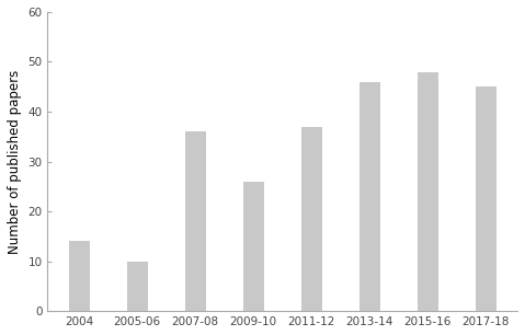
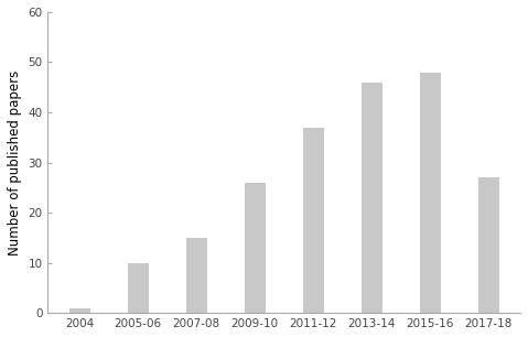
2004: 14 -> 1
2007-08: 36 -> 15
2017-18: 45 -> 27
